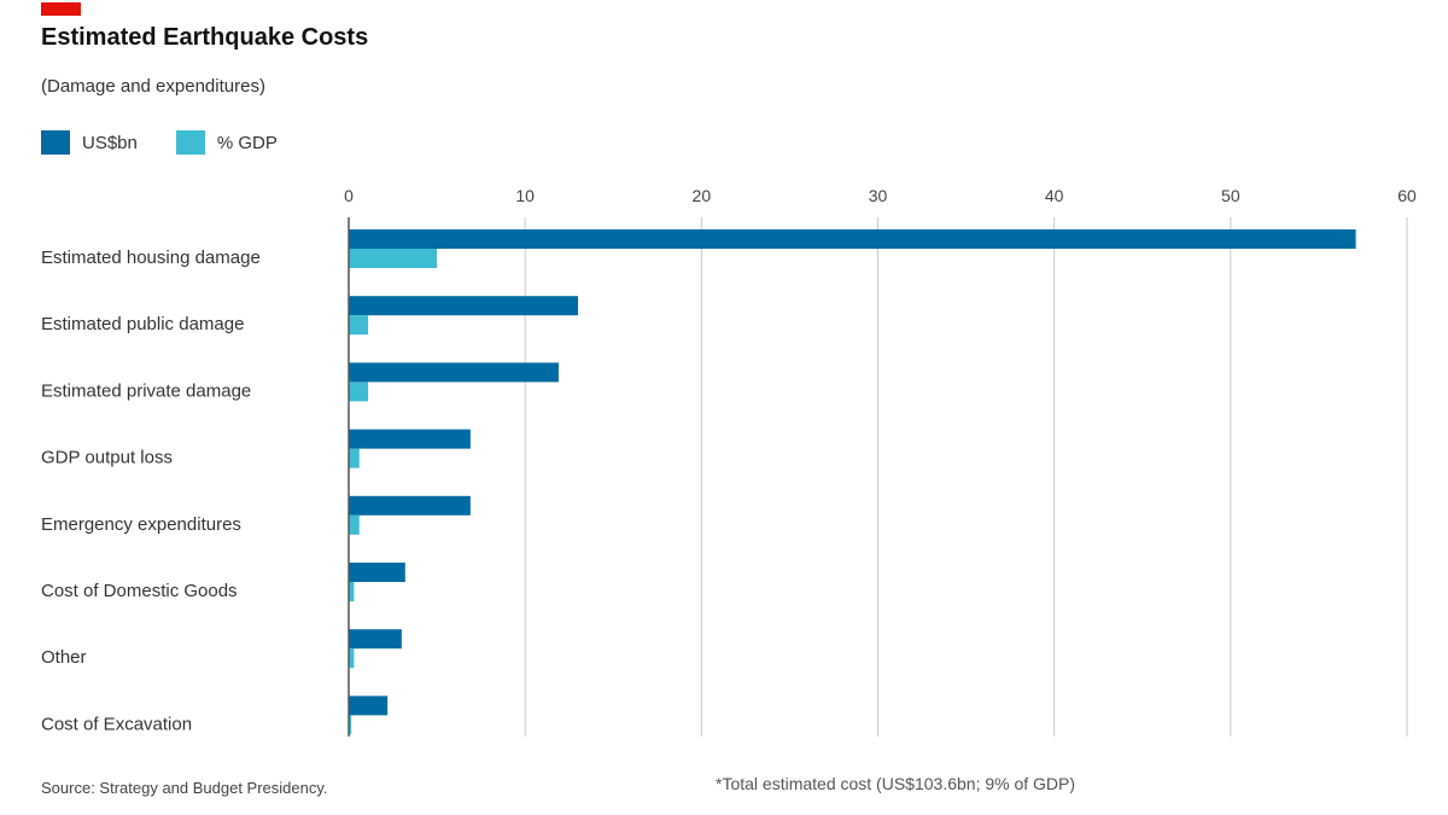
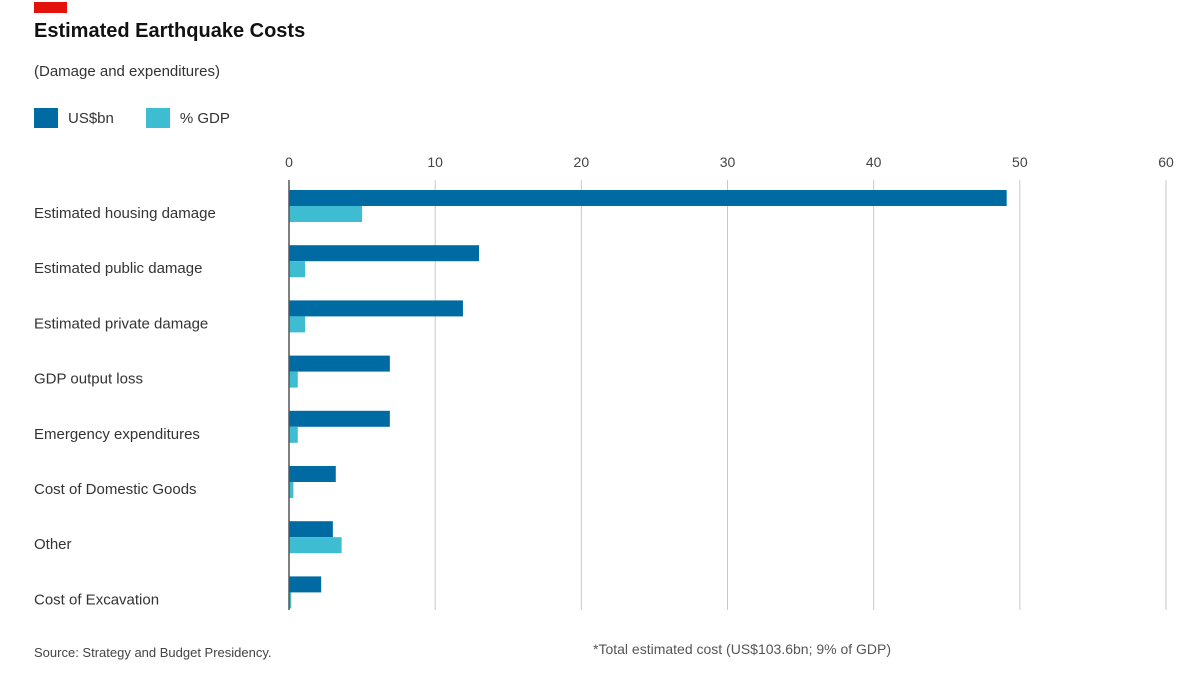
US$bn/Estimated housing damage: 57.1 -> 49.1
% GDP/Other: 0.3 -> 3.6
